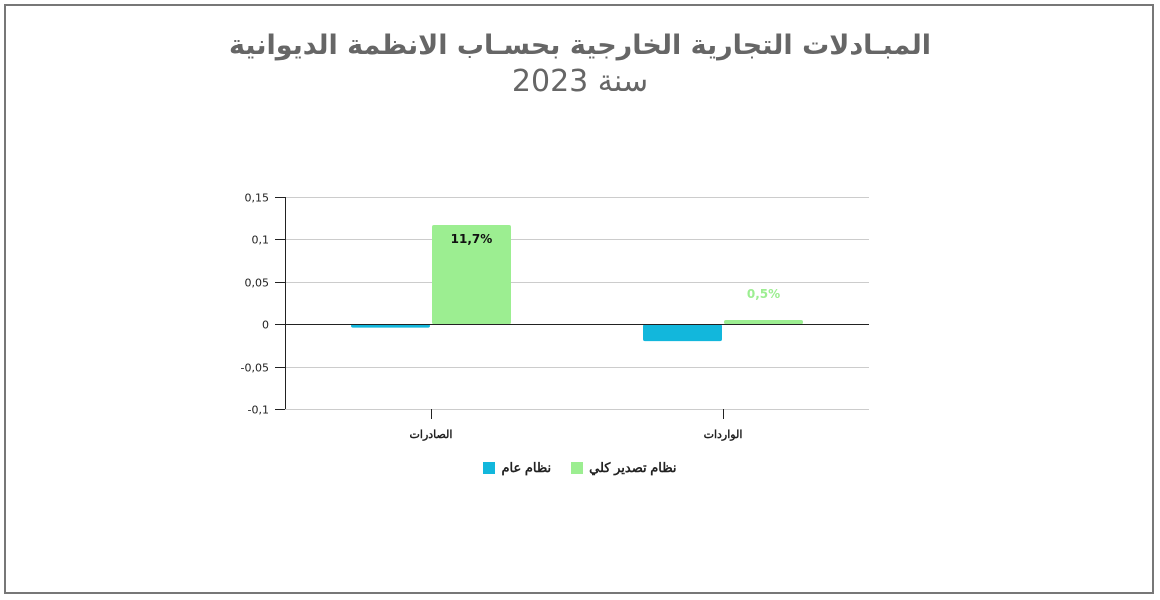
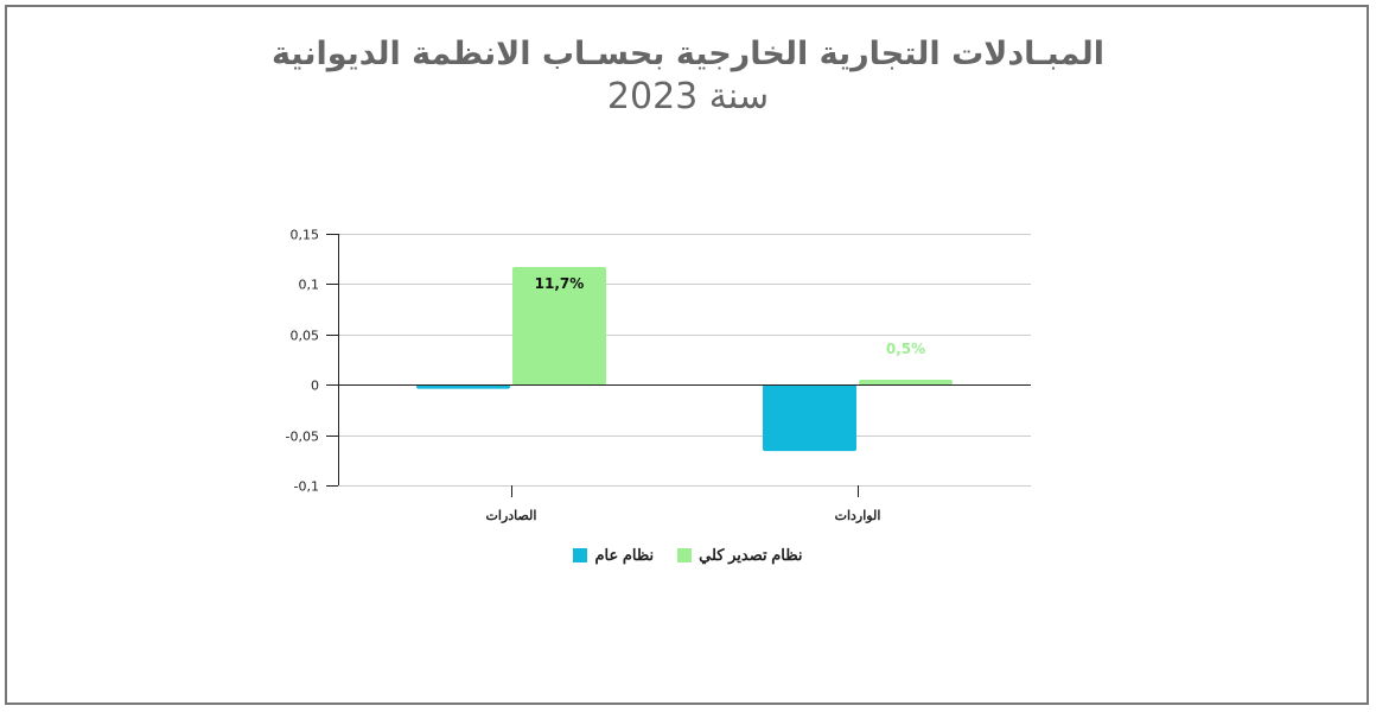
نظام عام/الواردات: -0,02 -> -0,07
